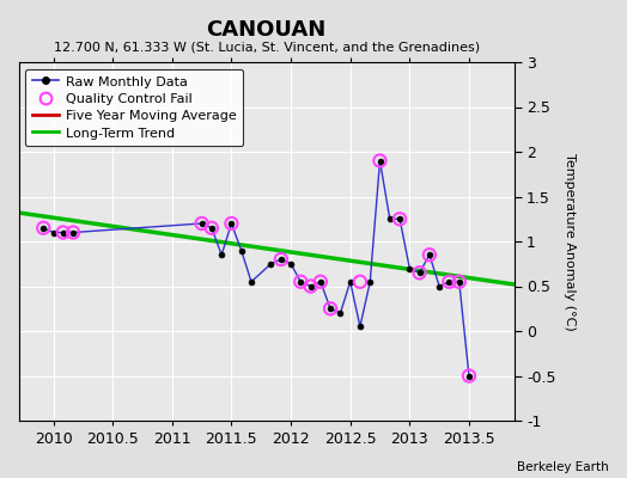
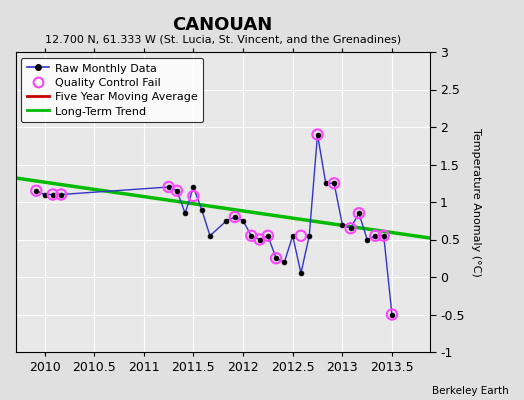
Quality Control Fail/2011.5: 1.20 -> 1.08
